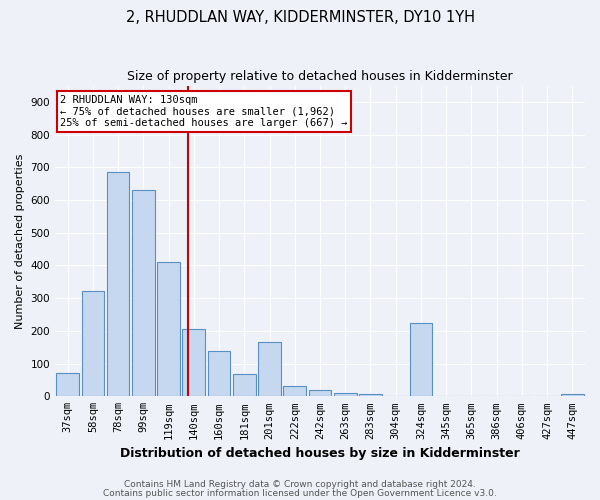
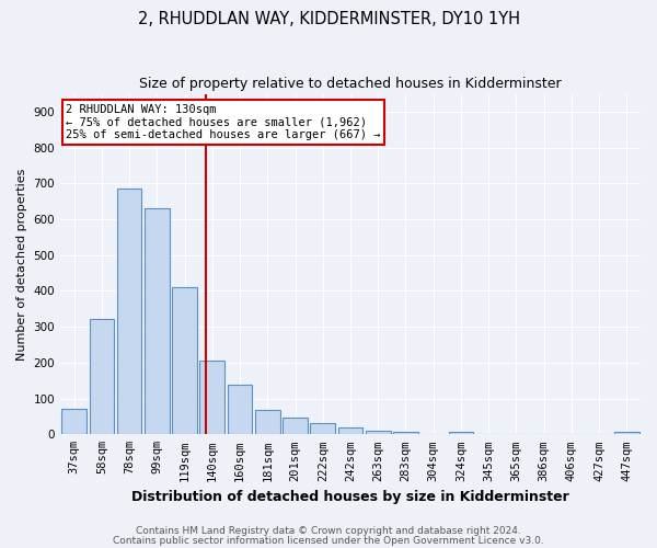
201sqm: 165 -> 47
324sqm: 225 -> 8
